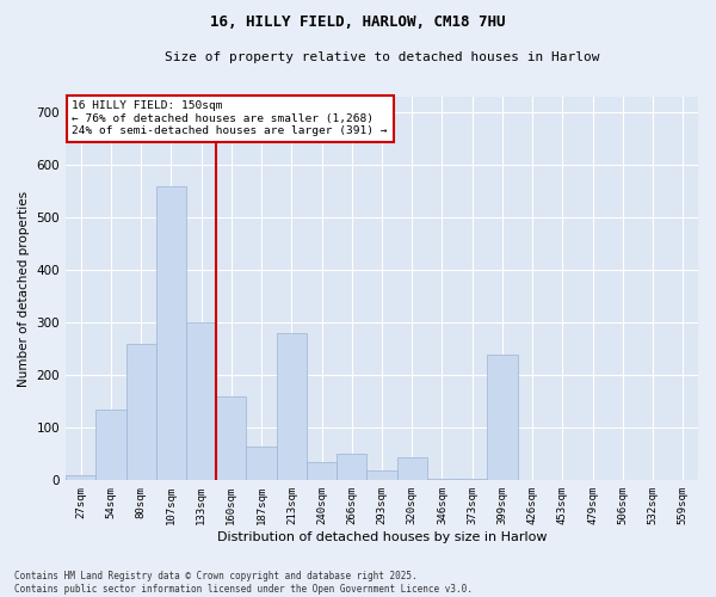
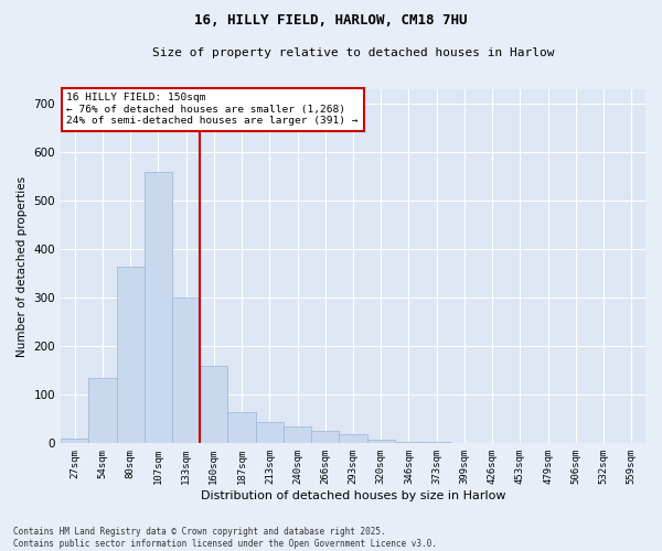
80sqm: 260 -> 365
213sqm: 280 -> 45
266sqm: 50 -> 25
320sqm: 45 -> 8
399sqm: 240 -> 1
